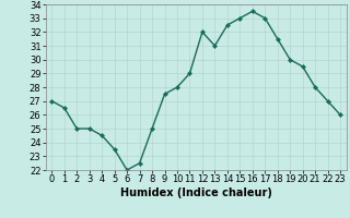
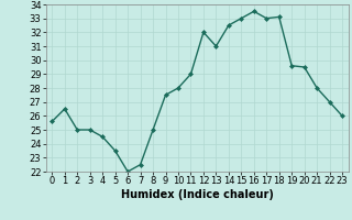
0: 27.0 -> 25.6
18: 31.5 -> 33.1
19: 30.0 -> 29.6
